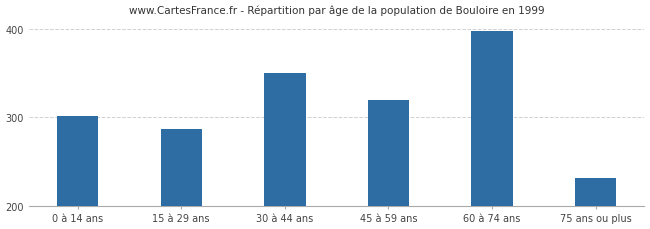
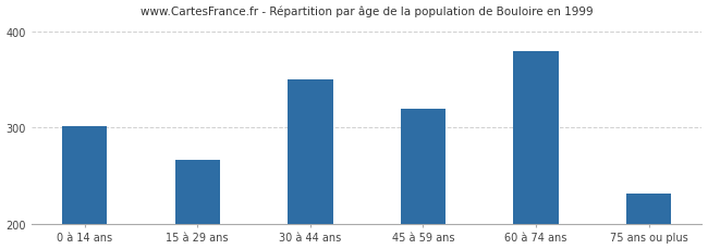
15 à 29 ans: 287 -> 266
60 à 74 ans: 398 -> 380
